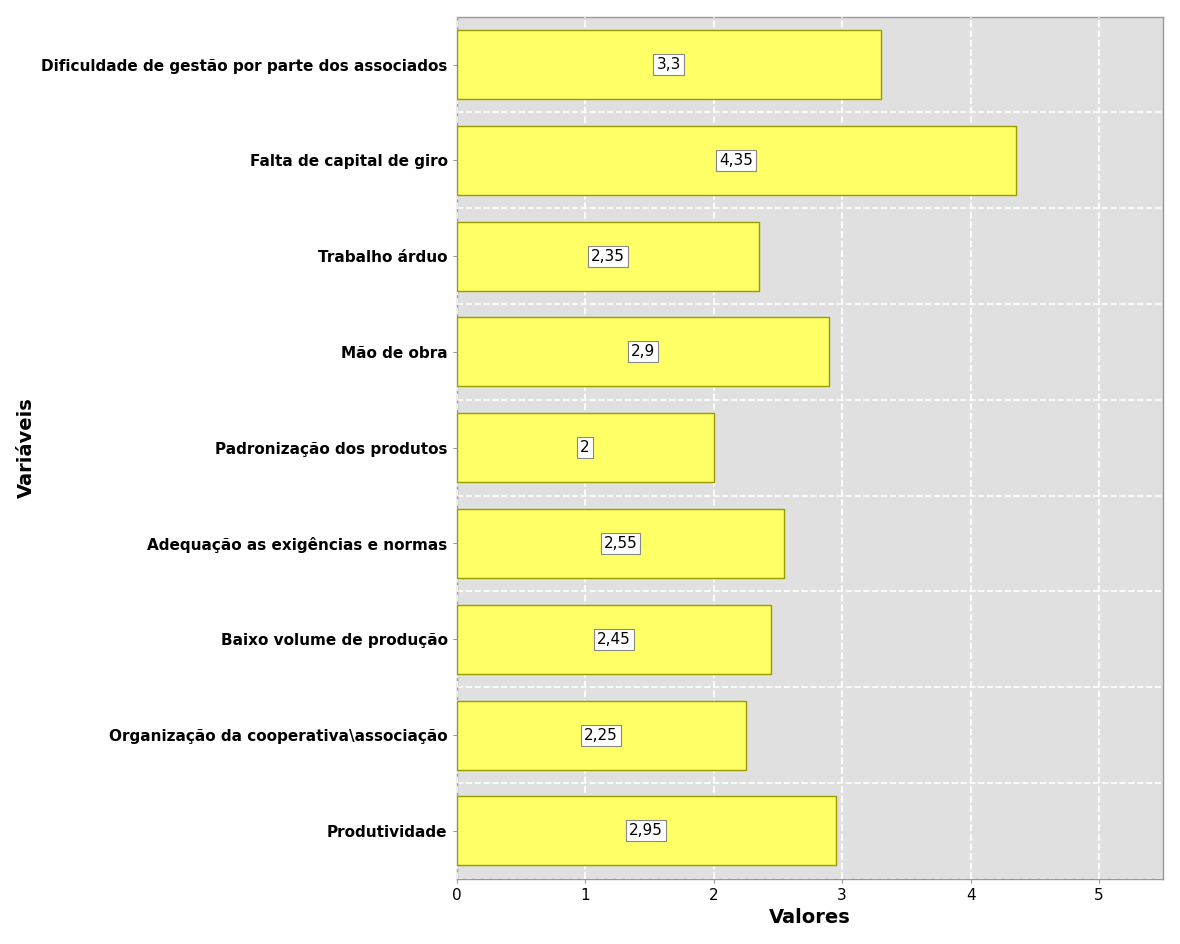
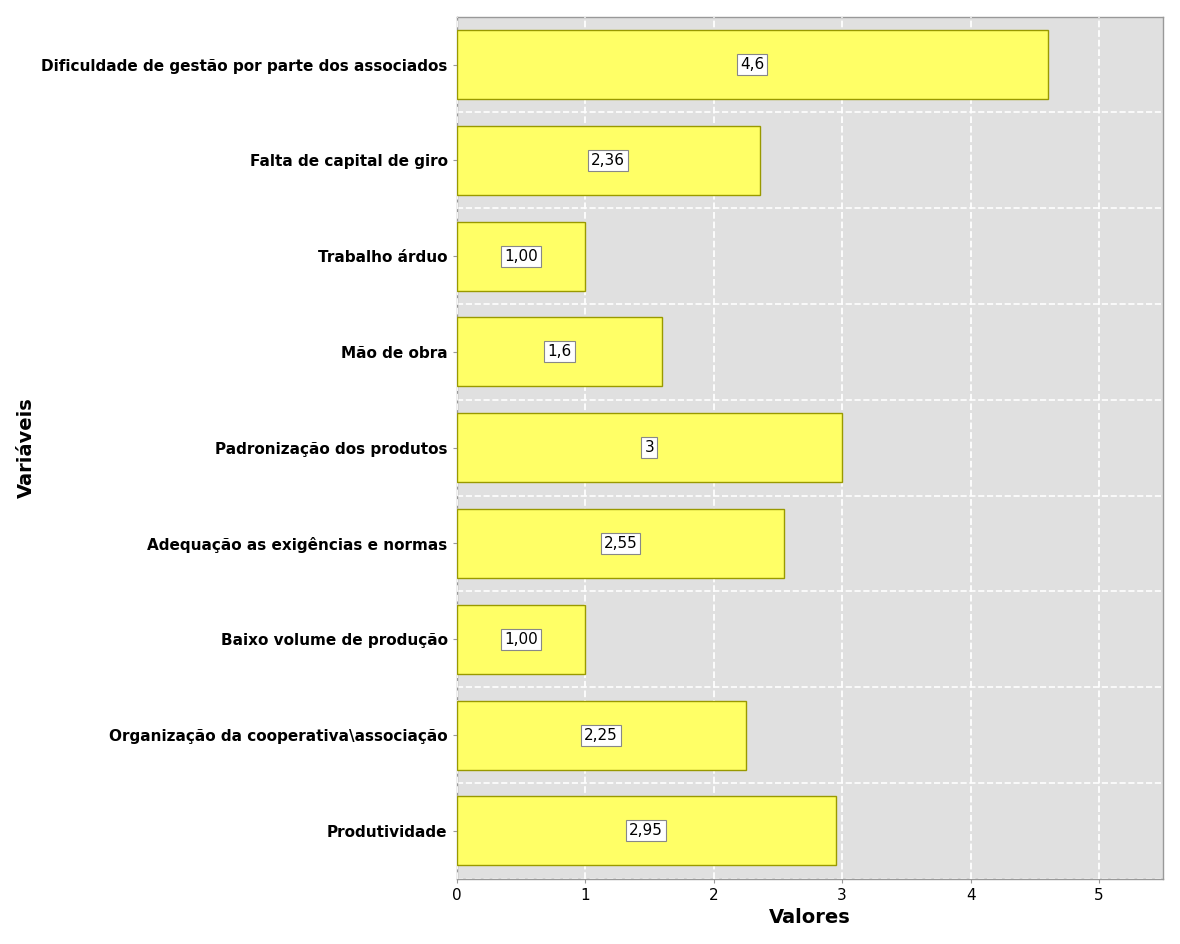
Dificuldade de gestão por parte dos associados: 3,3 -> 4,6
Falta de capital de giro: 4,35 -> 2,36
Trabalho árduo: 2,35 -> 1,00
Mão de obra: 2,9 -> 1,6
Padronização dos produtos: 2 -> 3
Baixo volume de produção: 2,45 -> 1,00
